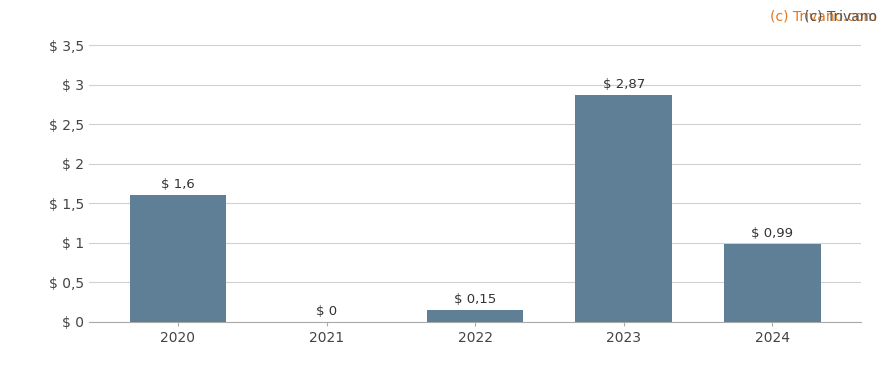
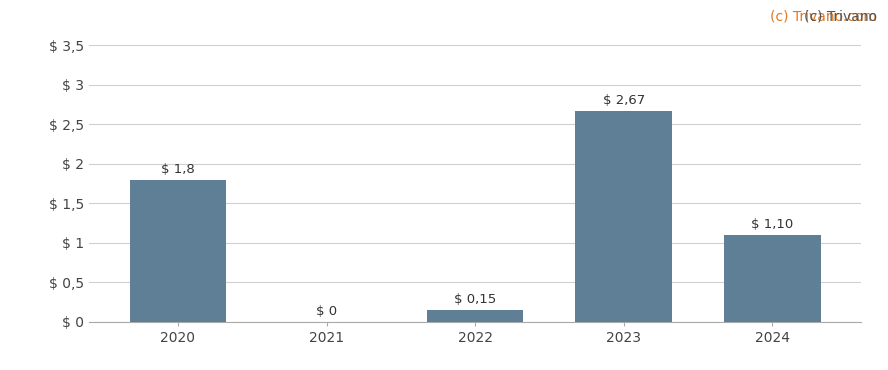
2020: 1,6 -> 1,8
2023: 2,87 -> 2,67
2024: 0,99 -> 1,10
